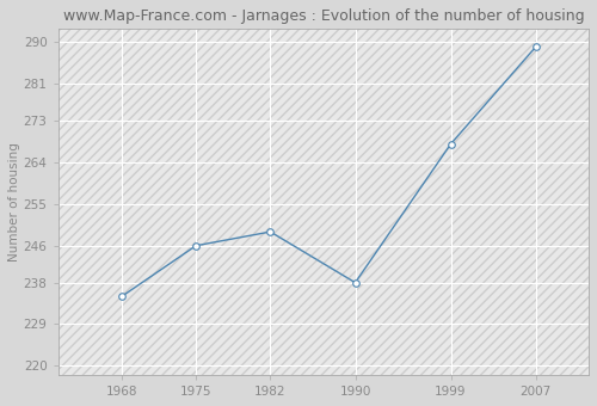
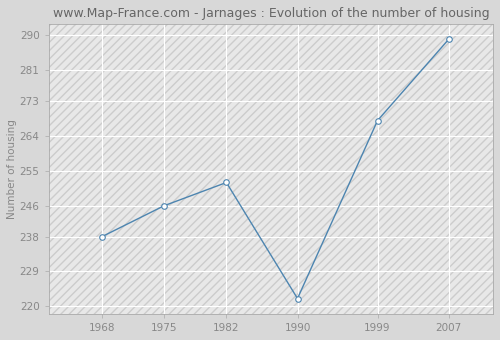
1968: 235 -> 238
1982: 249 -> 252
1990: 238 -> 222
